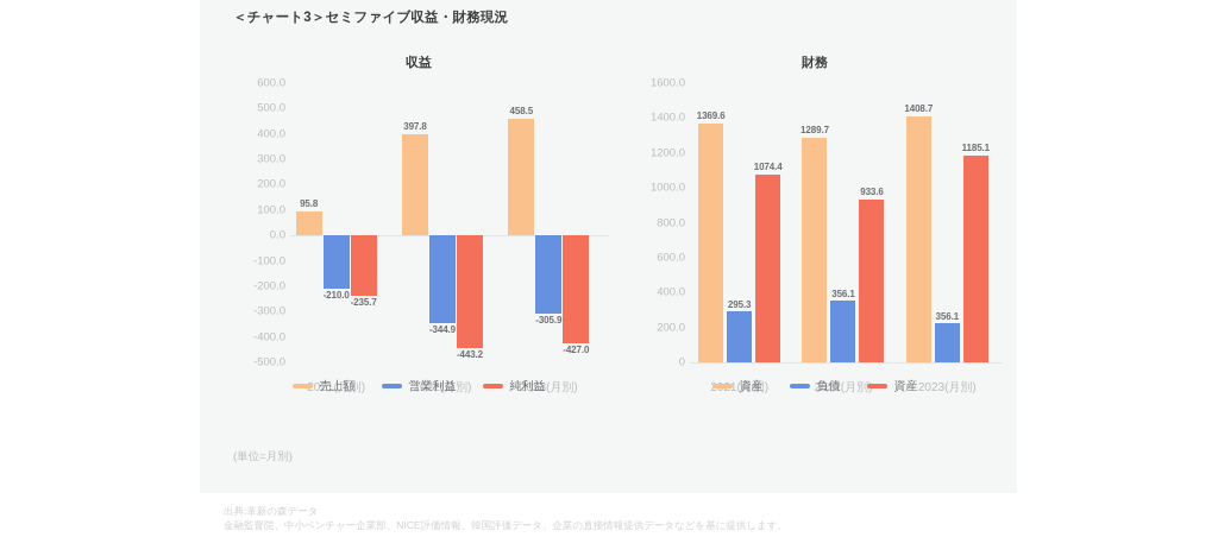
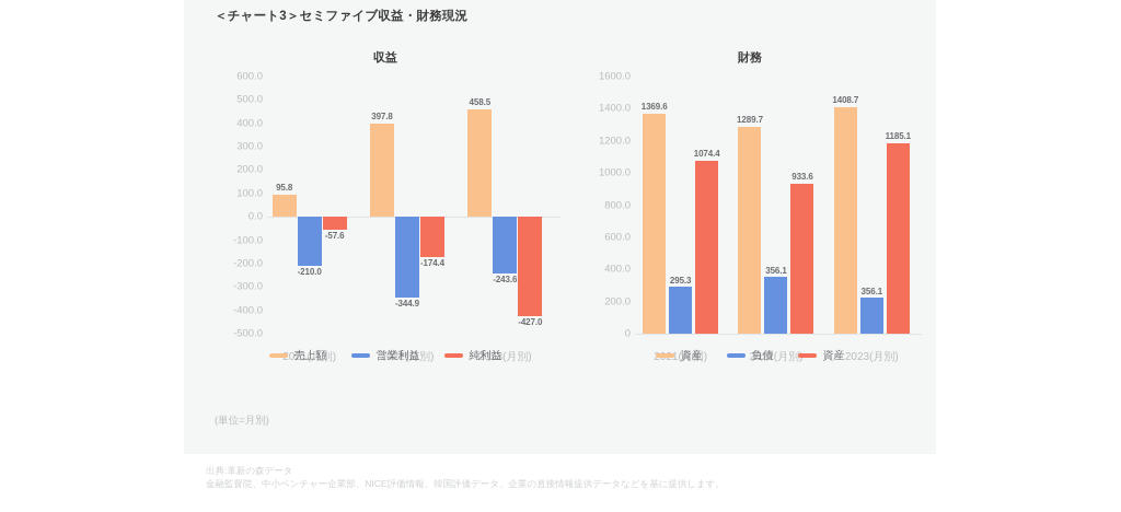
収益/純利益/2021(月別): -235.7 -> -57.6
収益/純利益/2022(月別): -443.2 -> -174.4
収益/営業利益/2023(月別): -305.9 -> -243.6
